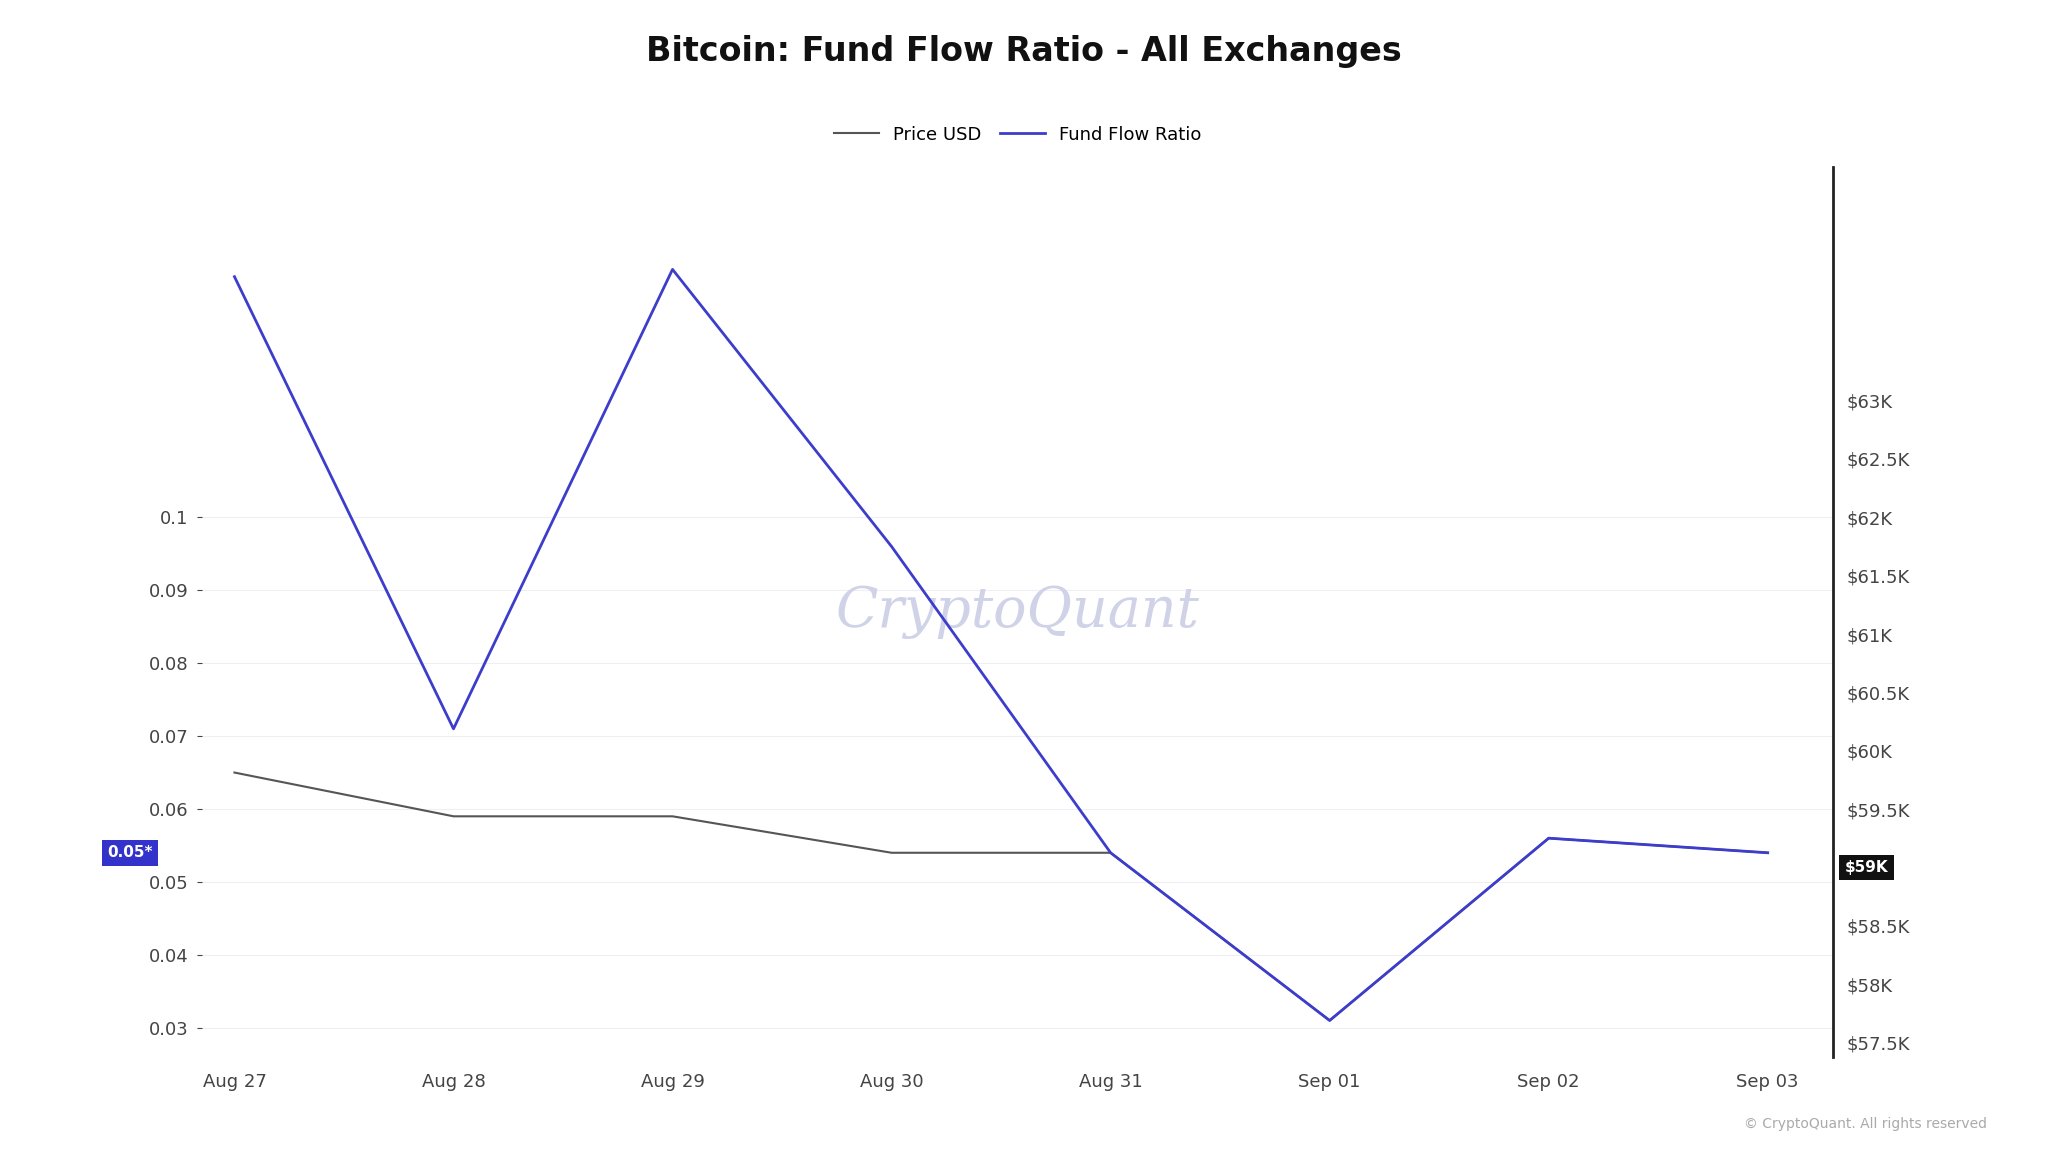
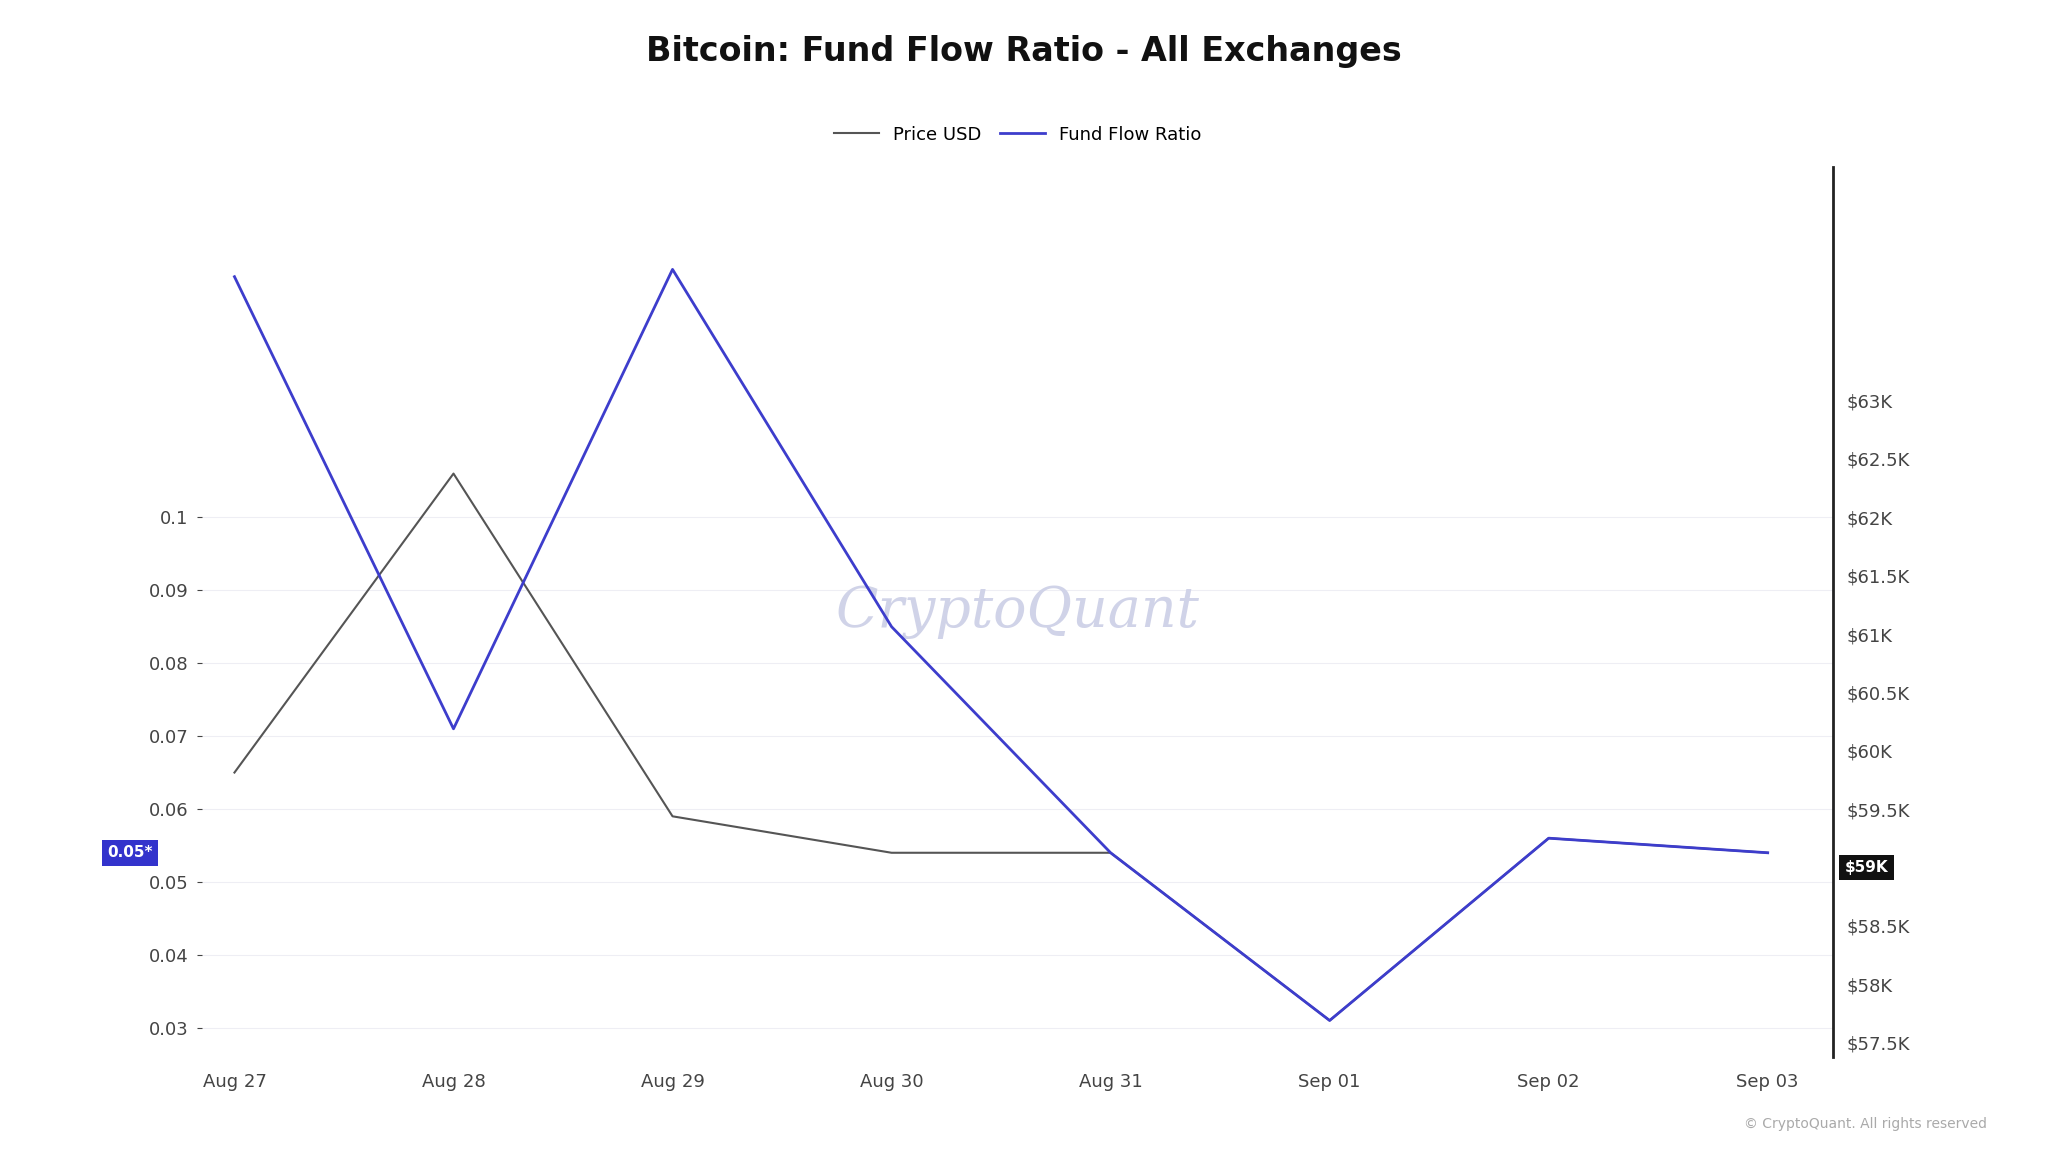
Price USD/Aug 28: 0.059 -> 0.106
Fund Flow Ratio/Aug 30: 0.096 -> 0.085
